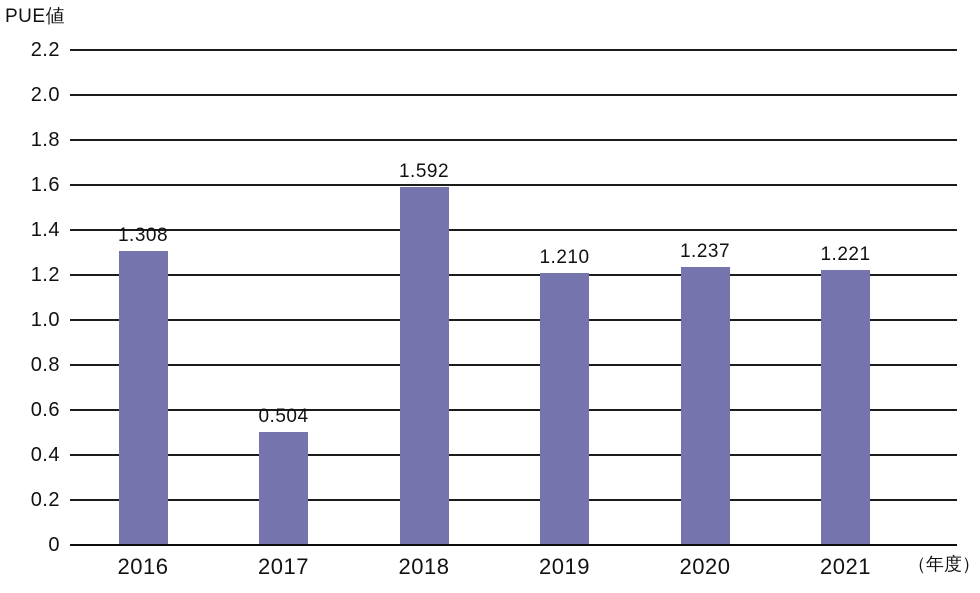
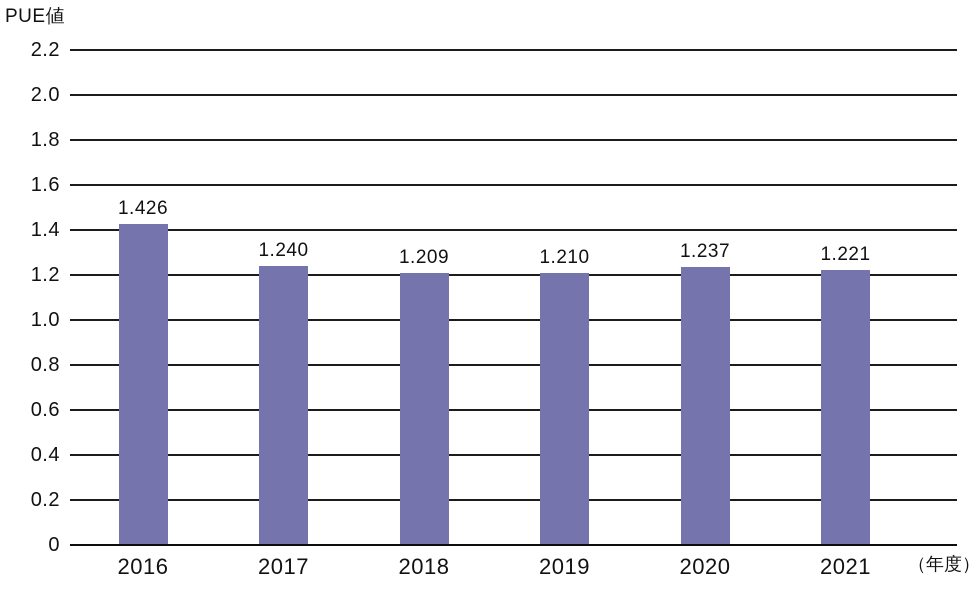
2016: 1.308 -> 1.426
2017: 0.504 -> 1.240
2018: 1.592 -> 1.209
